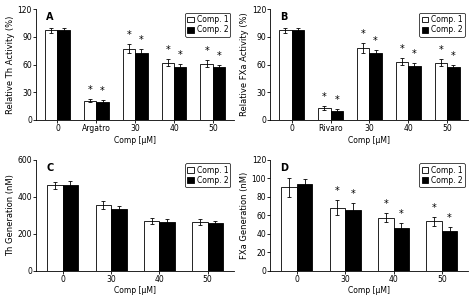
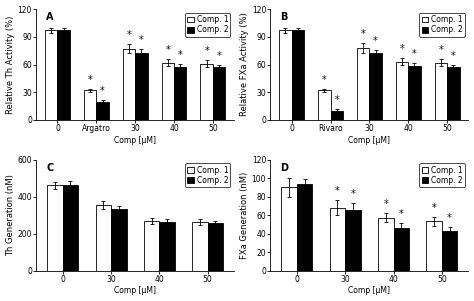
Comp. 1/Argatro: 21 -> 32
Comp. 1/Rivaro: 13 -> 32
